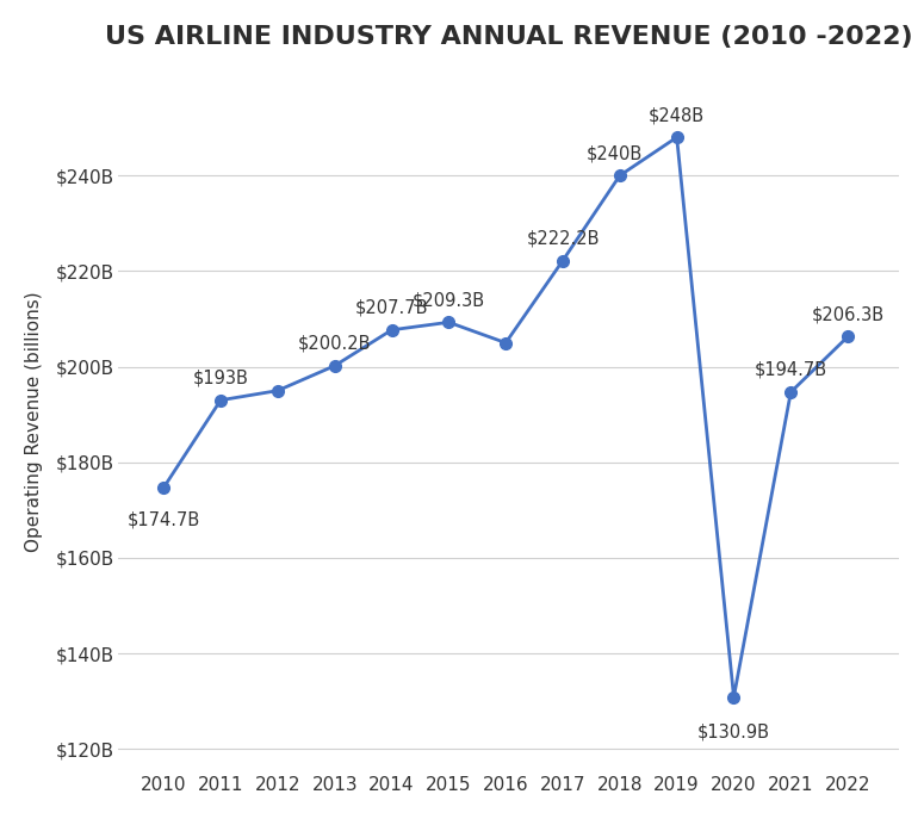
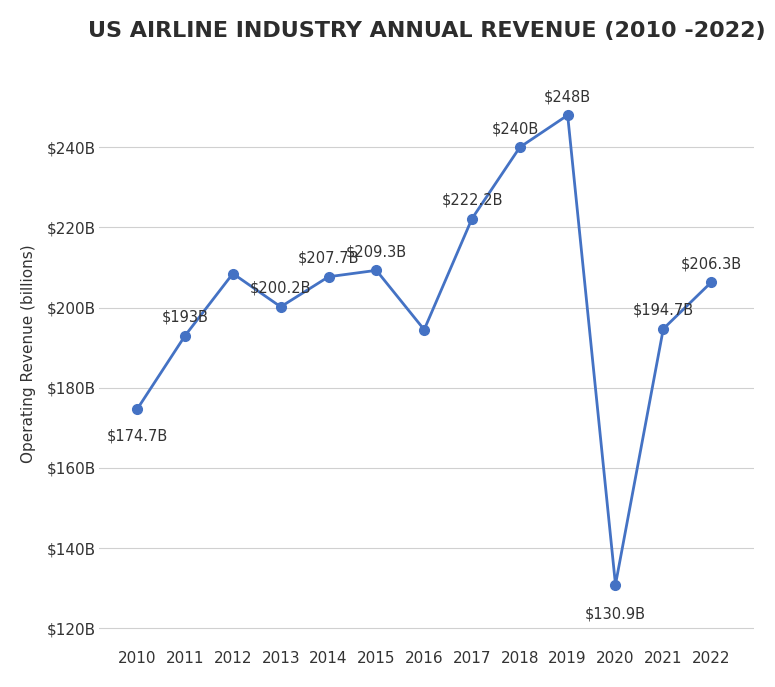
2012: $195.0B -> $208.5B
2016: $205.0B -> $194.5B
